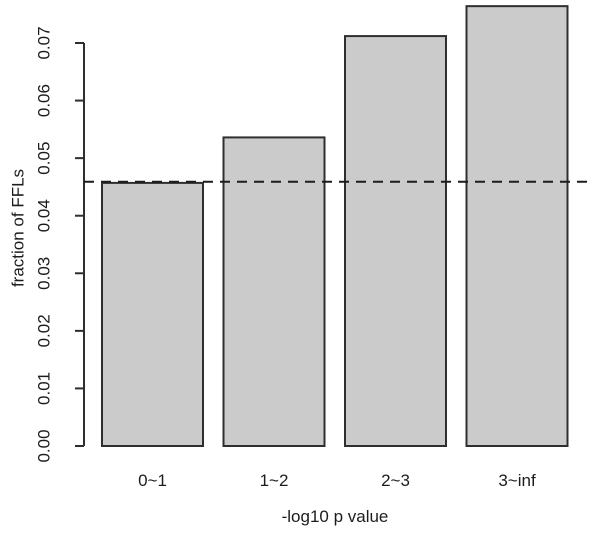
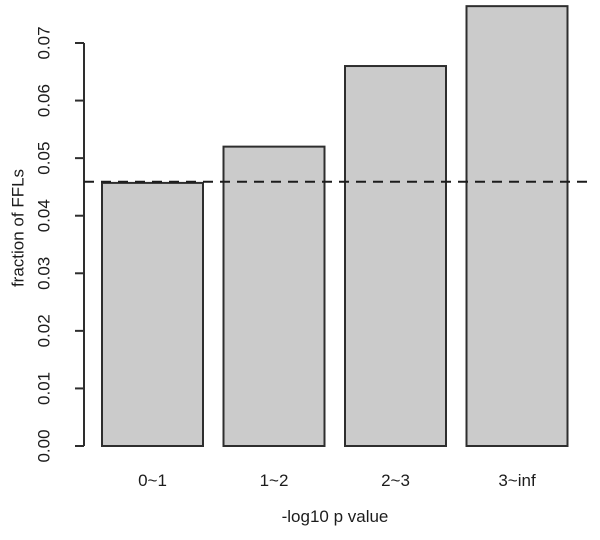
1~2: 0.054 -> 0.052
2~3: 0.071 -> 0.066
